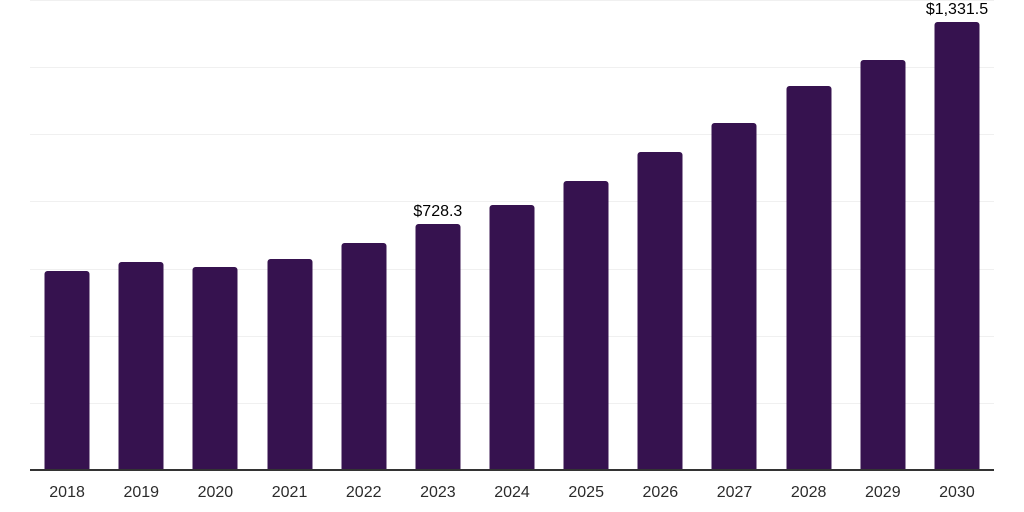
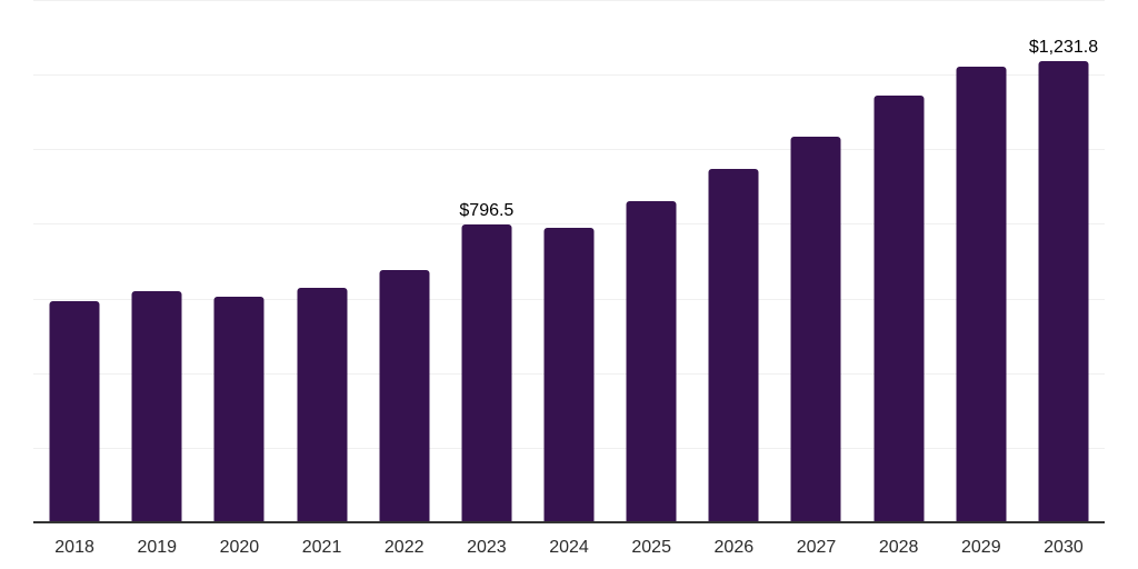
2023: $728.3 -> $796.5
2030: $1,331.5 -> $1,231.8
